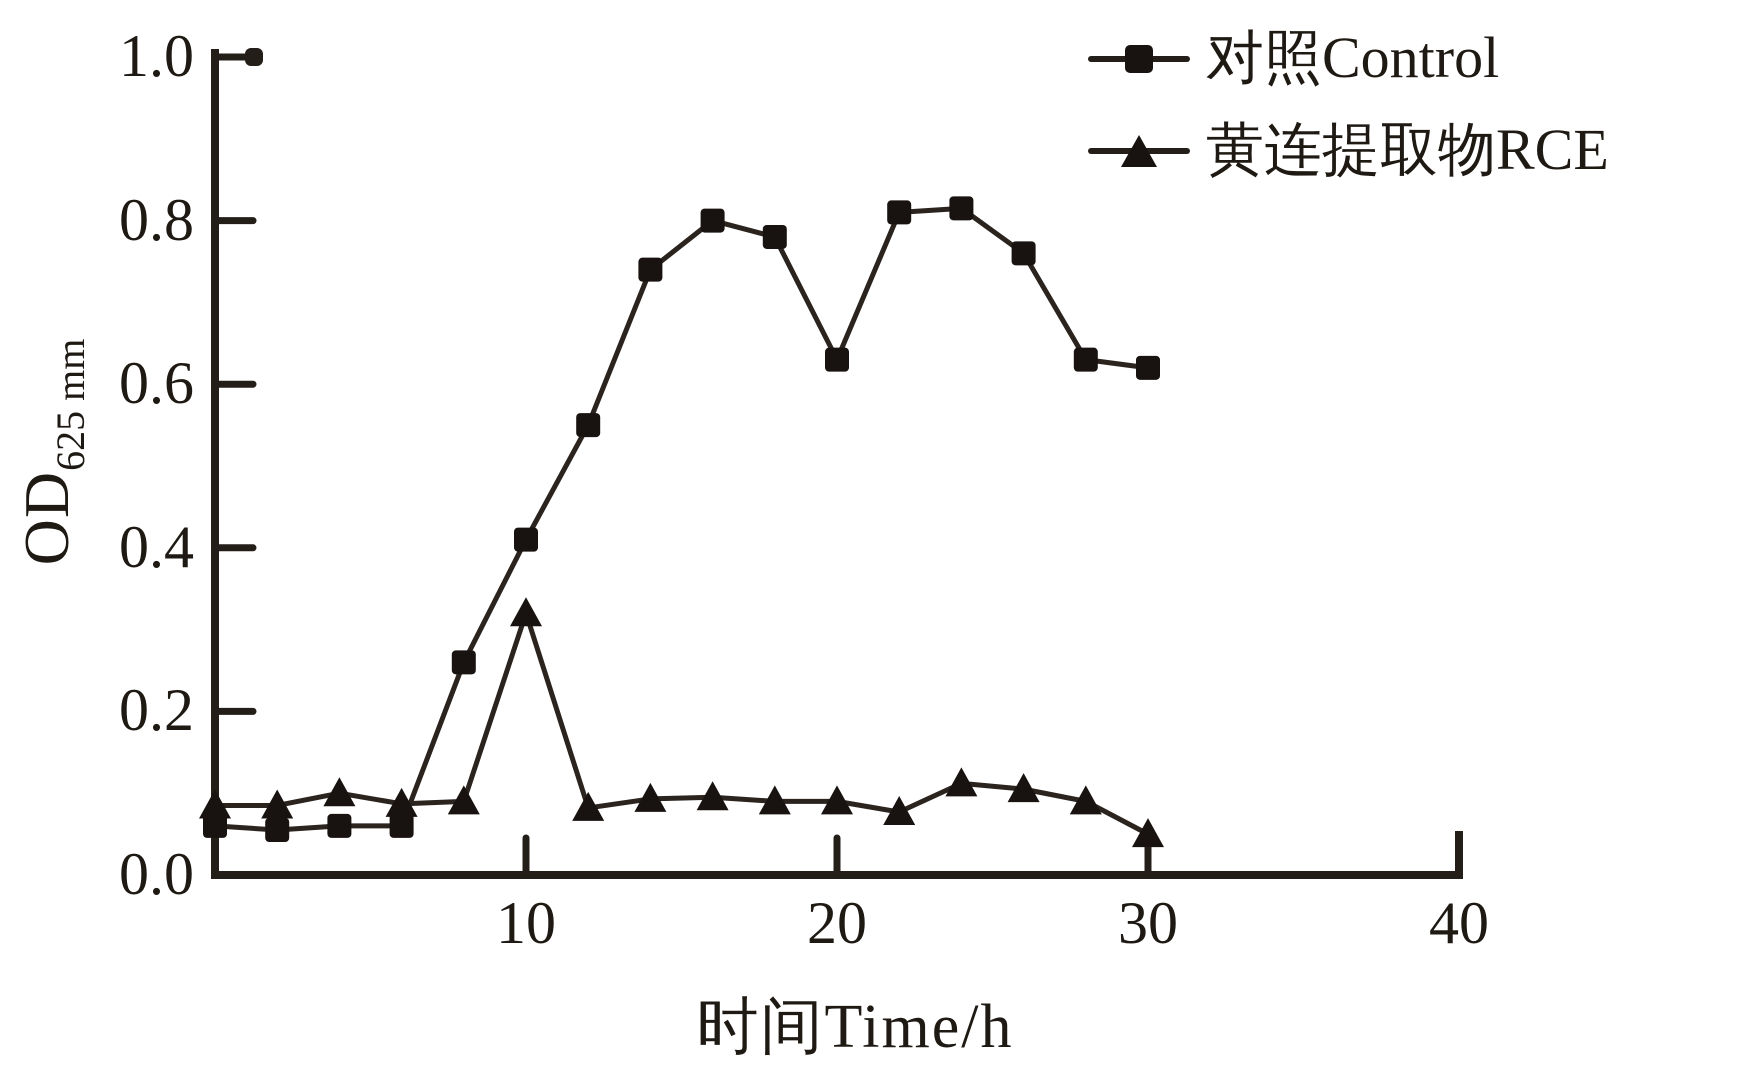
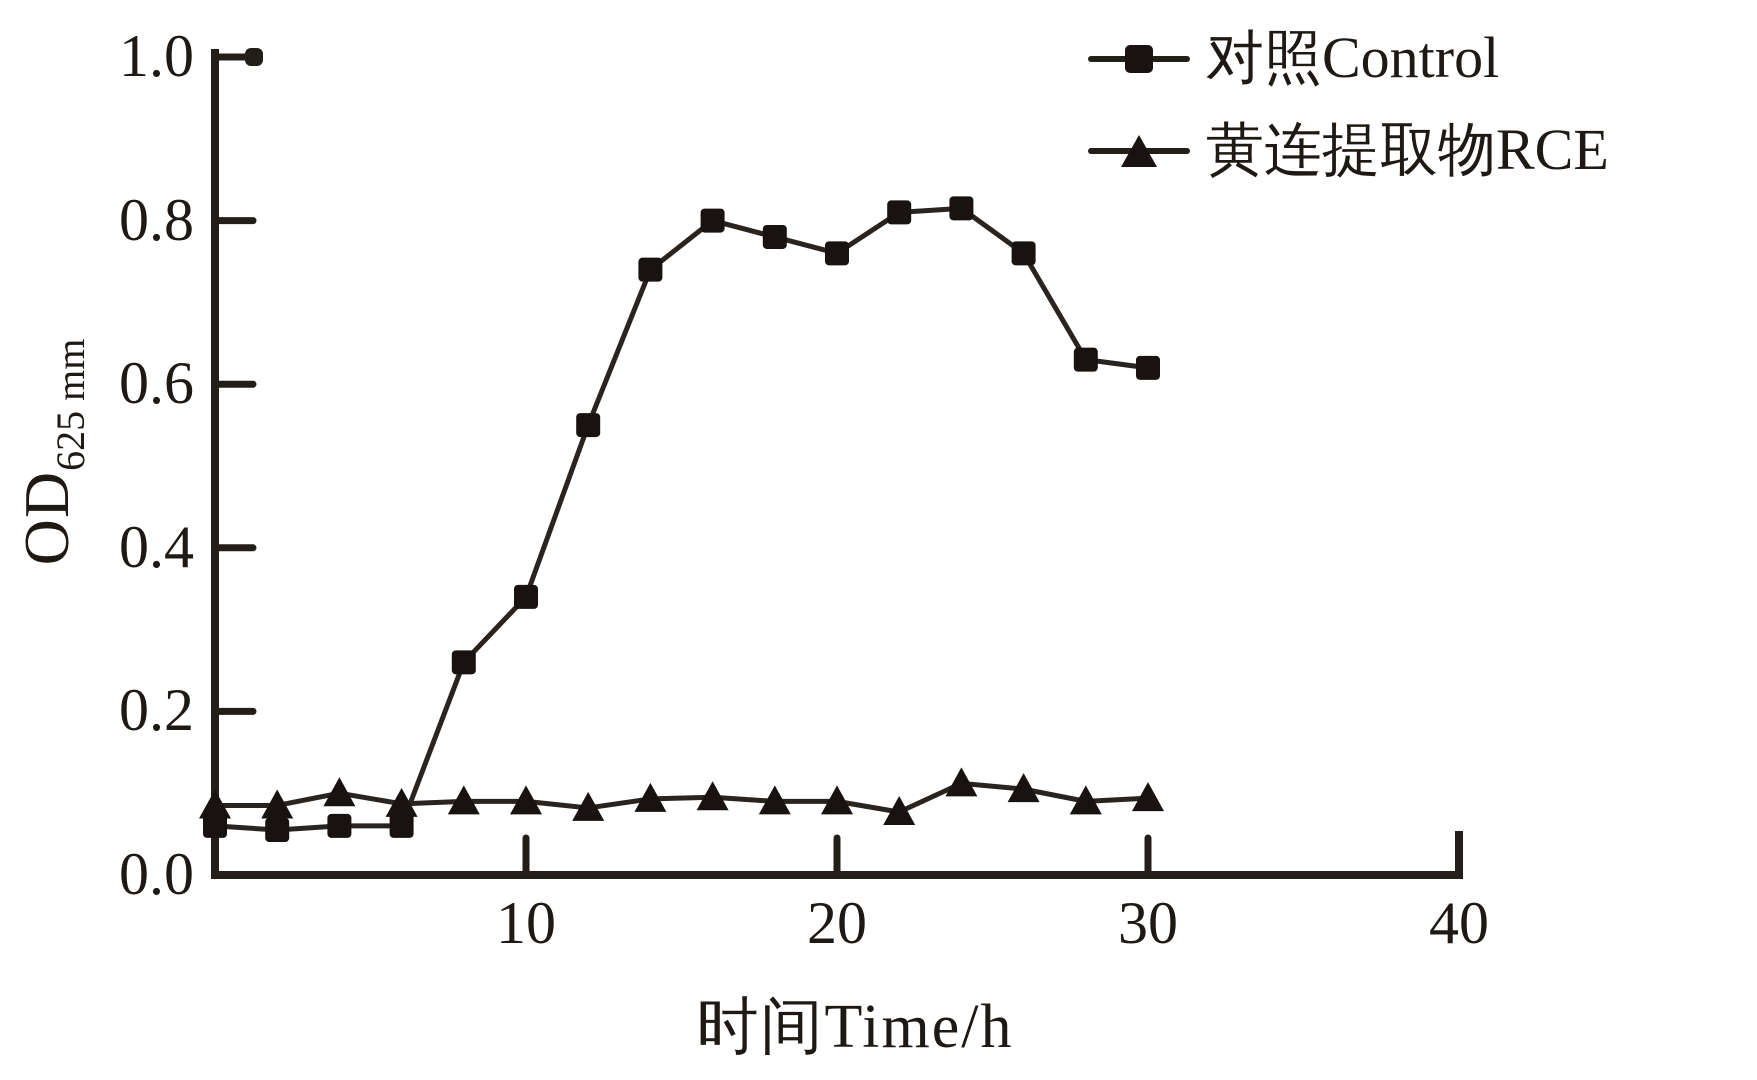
对照Control/10: 0.41 -> 0.34
黄连提取物RCE/10: 0.32 -> 0.09
对照Control/20: 0.63 -> 0.76
黄连提取物RCE/30: 0.05 -> 0.09
